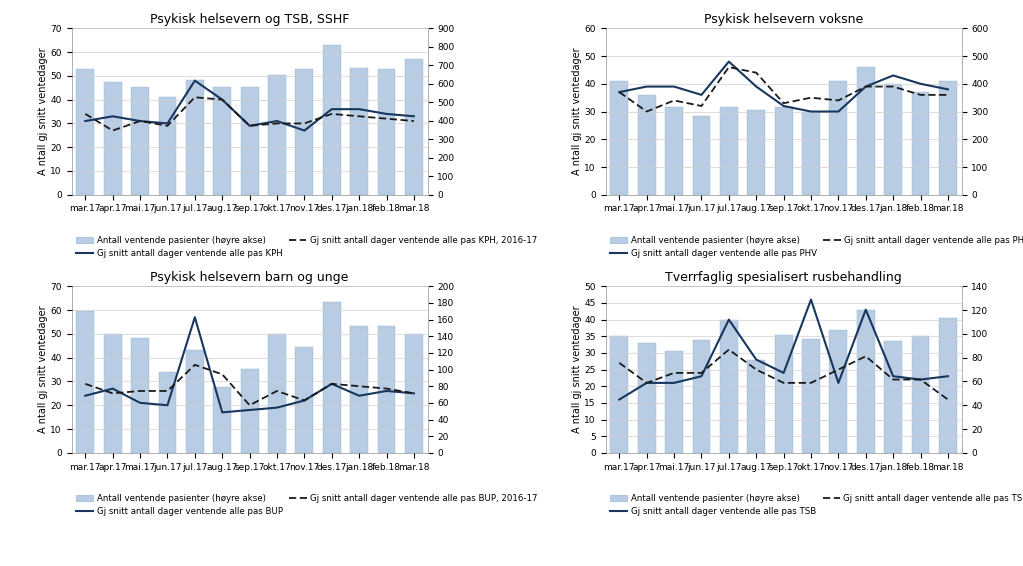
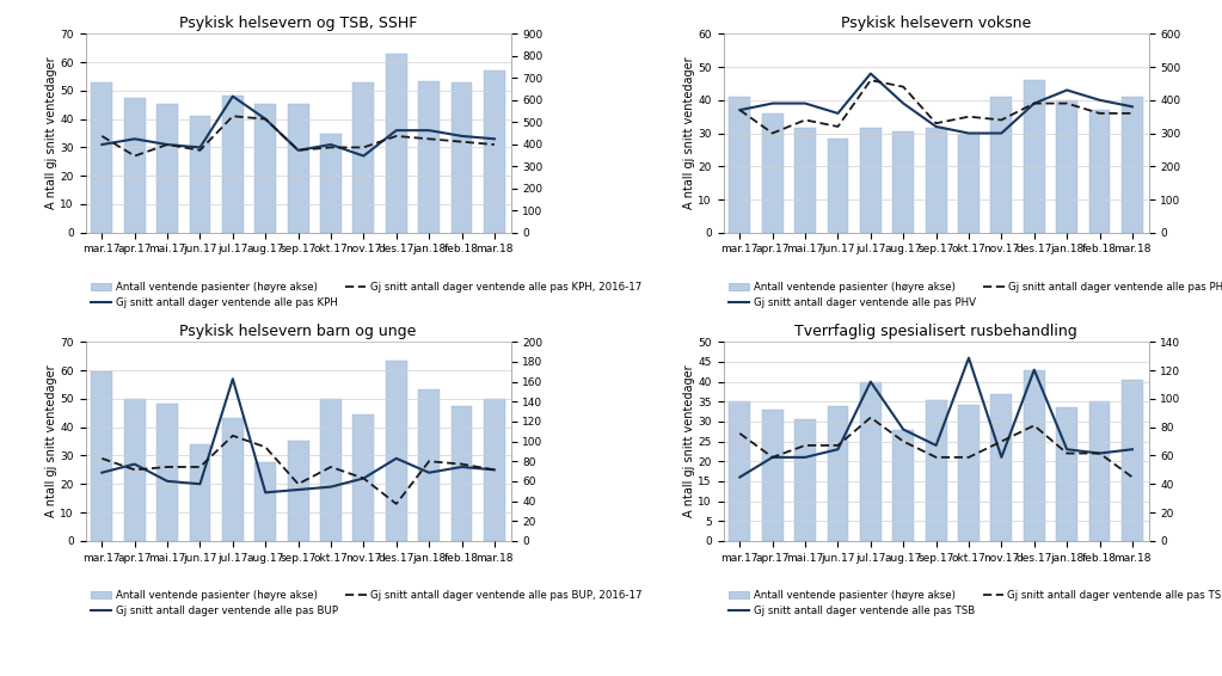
Psykisk helsevern og TSB, SSHF/Antall ventende pasienter (høyre akse)/okt.17: 640 -> 450
Psykisk helsevern barn og unge/Gj snitt antall dager ventende alle pas BUP, 2016-17/des.17: 29 -> 13
Psykisk helsevern barn og unge/Antall ventende pasienter (høyre akse)/feb.18: 152 -> 136
